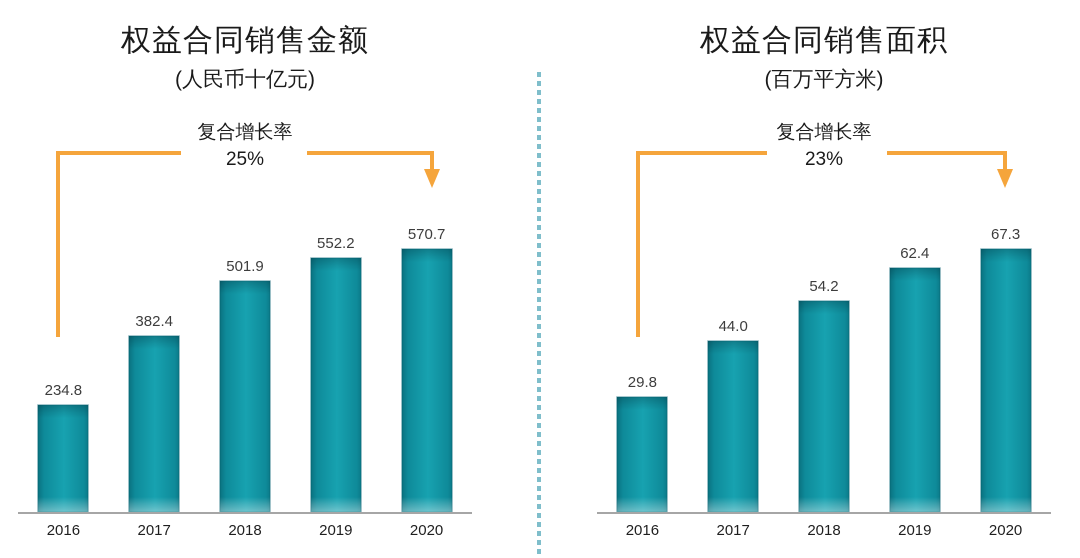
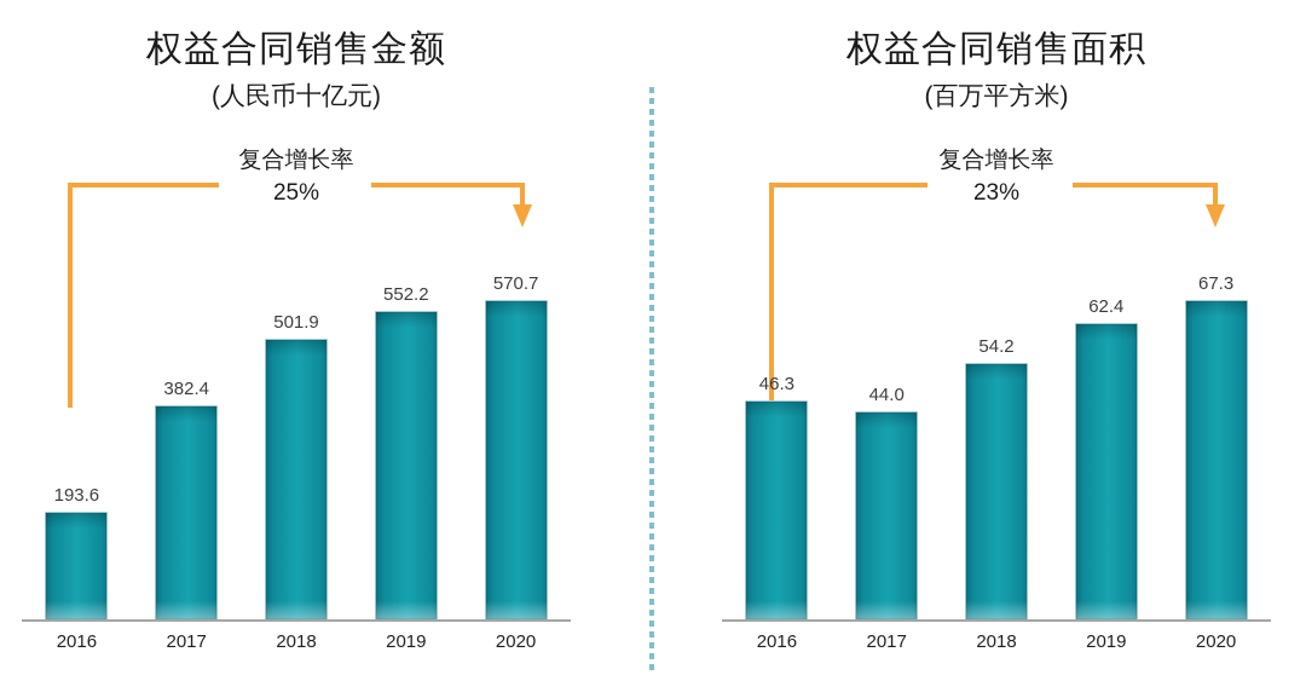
权益合同销售金额/2016: 234.8 -> 193.6
权益合同销售面积/2016: 29.8 -> 46.3
